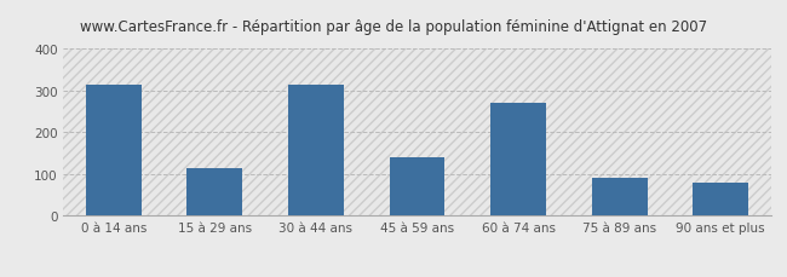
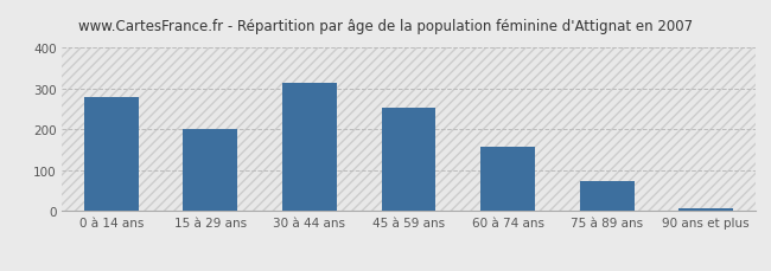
0 à 14 ans: 315 -> 278
15 à 29 ans: 115 -> 200
45 à 59 ans: 140 -> 254
60 à 74 ans: 270 -> 157
75 à 89 ans: 90 -> 74
90 ans et plus: 80 -> 8
